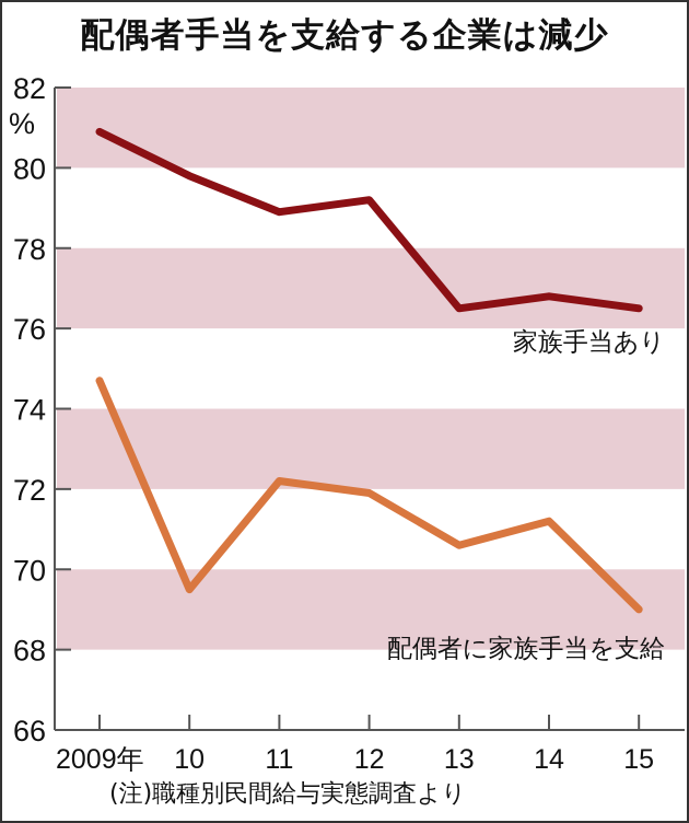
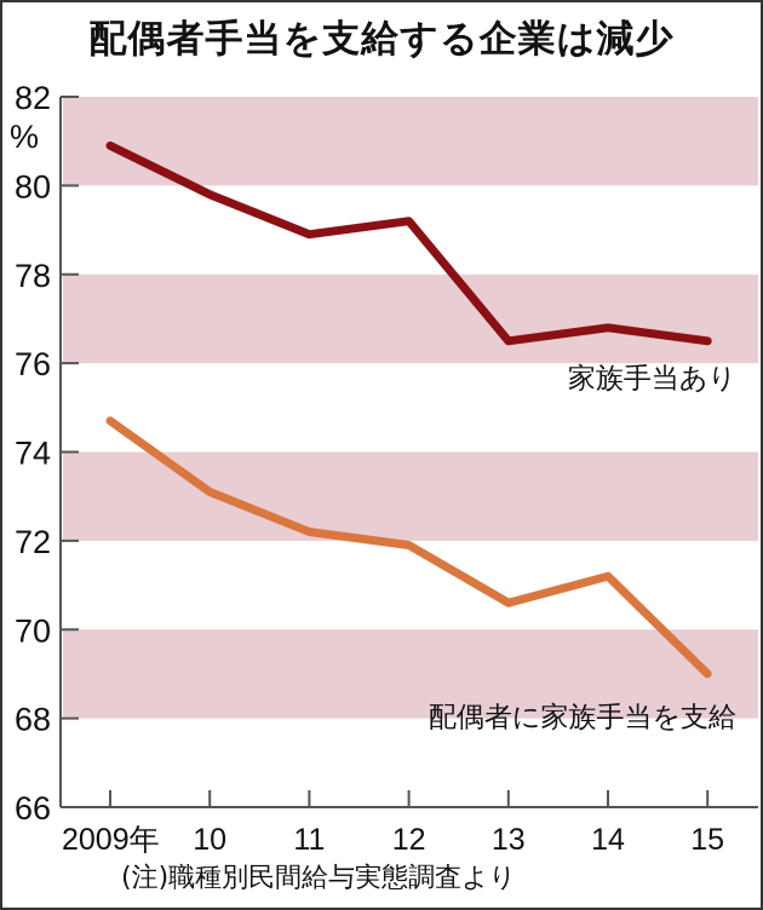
配偶者に家族手当を支給/10: 69.5 -> 73.1
